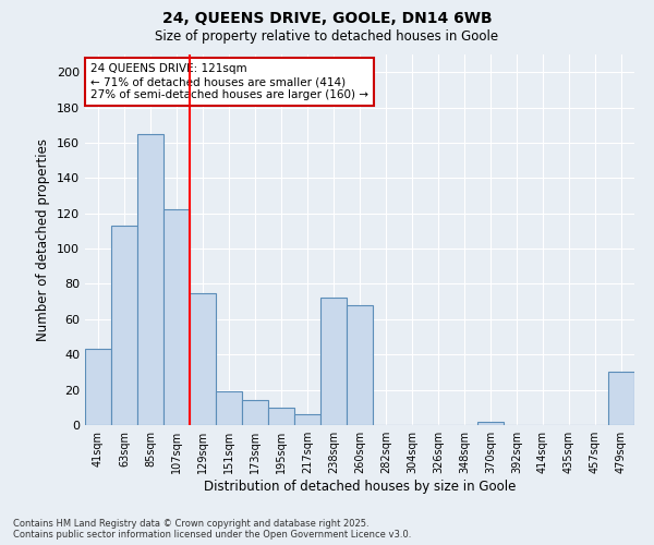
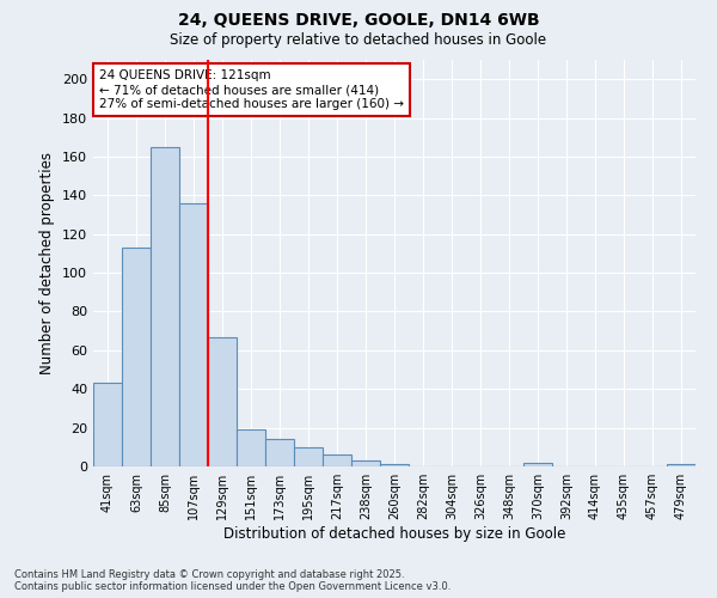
107sqm: 122 -> 136
129sqm: 75 -> 67
238sqm: 72 -> 3
260sqm: 68 -> 1
479sqm: 30 -> 1
